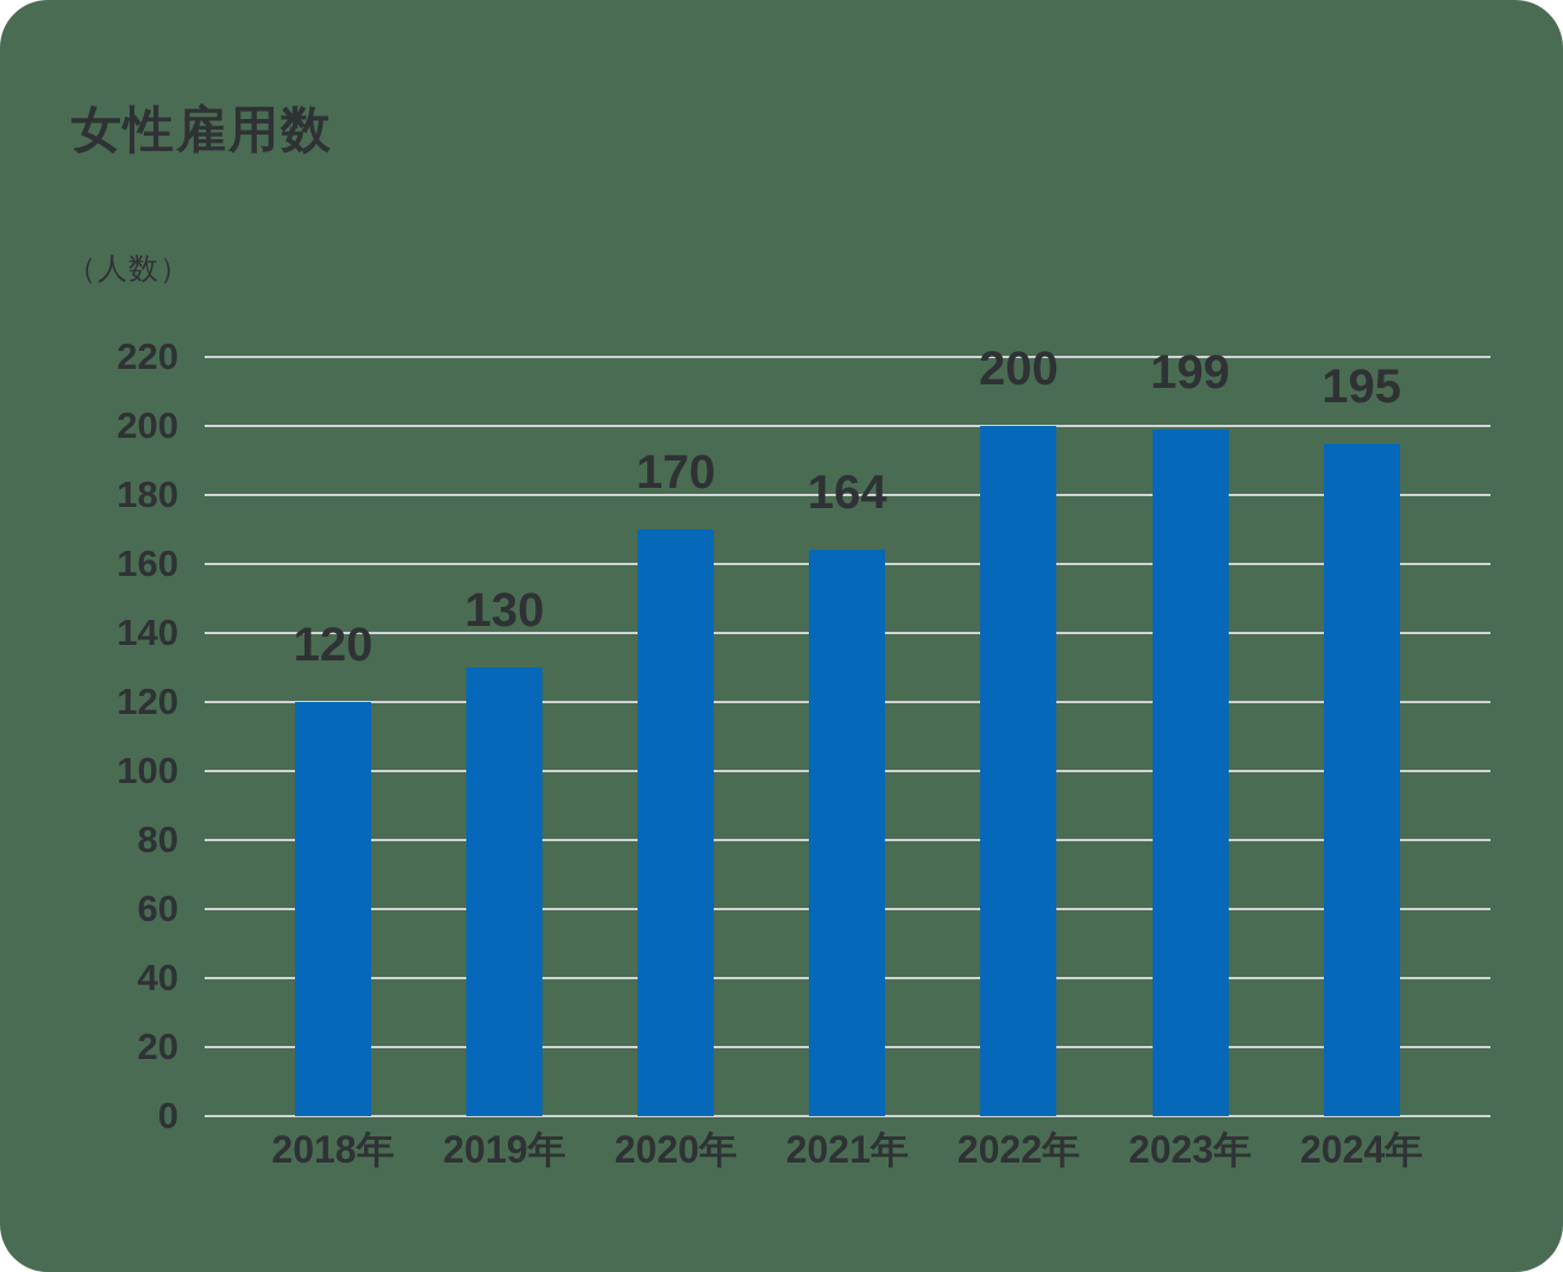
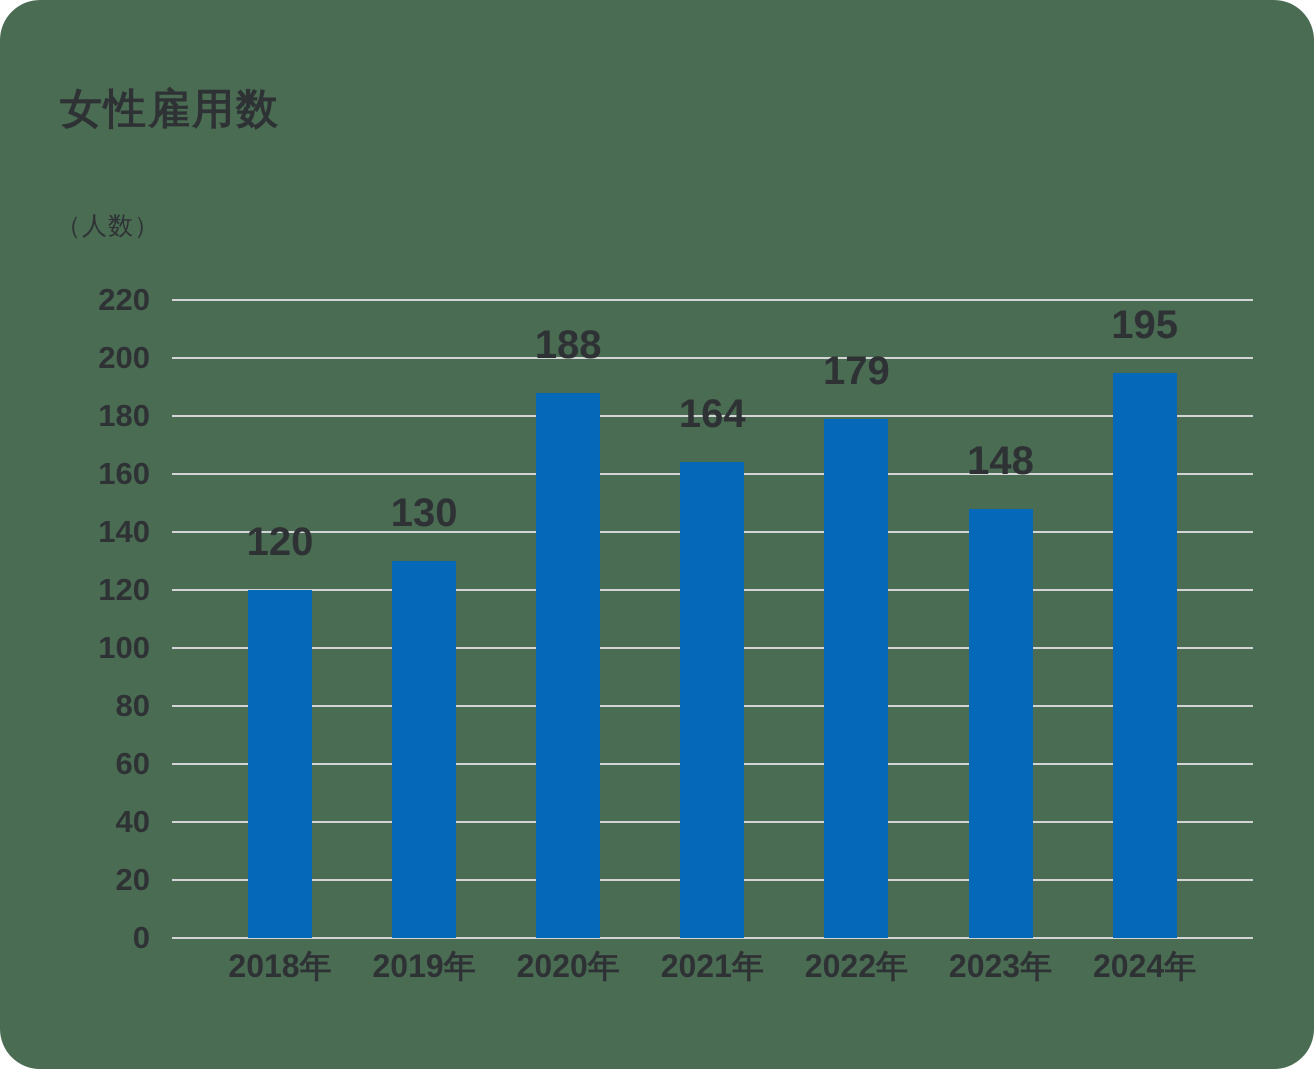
2020年: 170 -> 188
2022年: 200 -> 179
2023年: 199 -> 148
